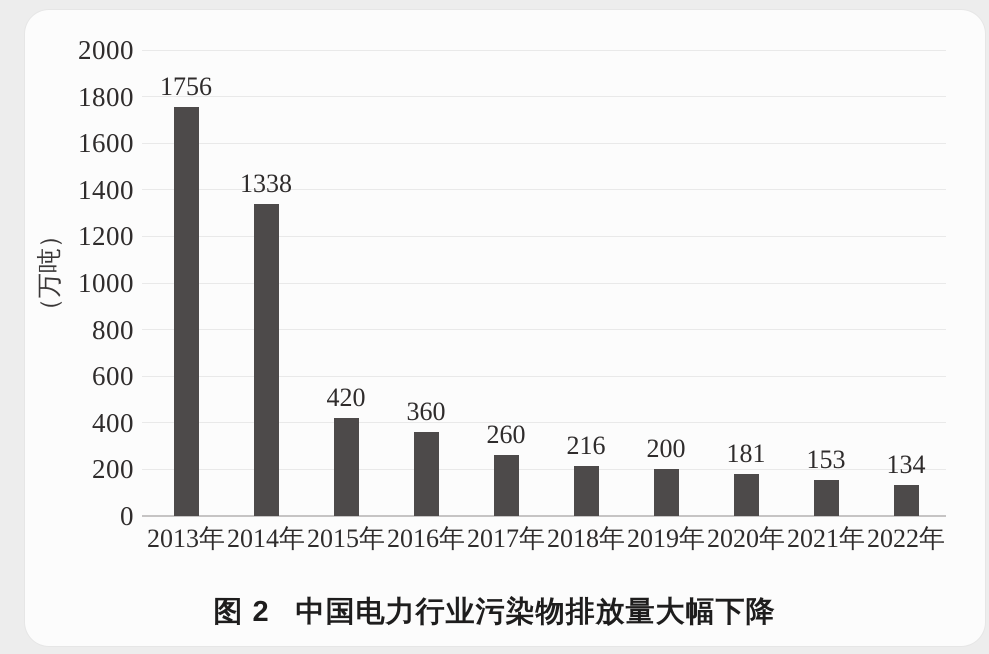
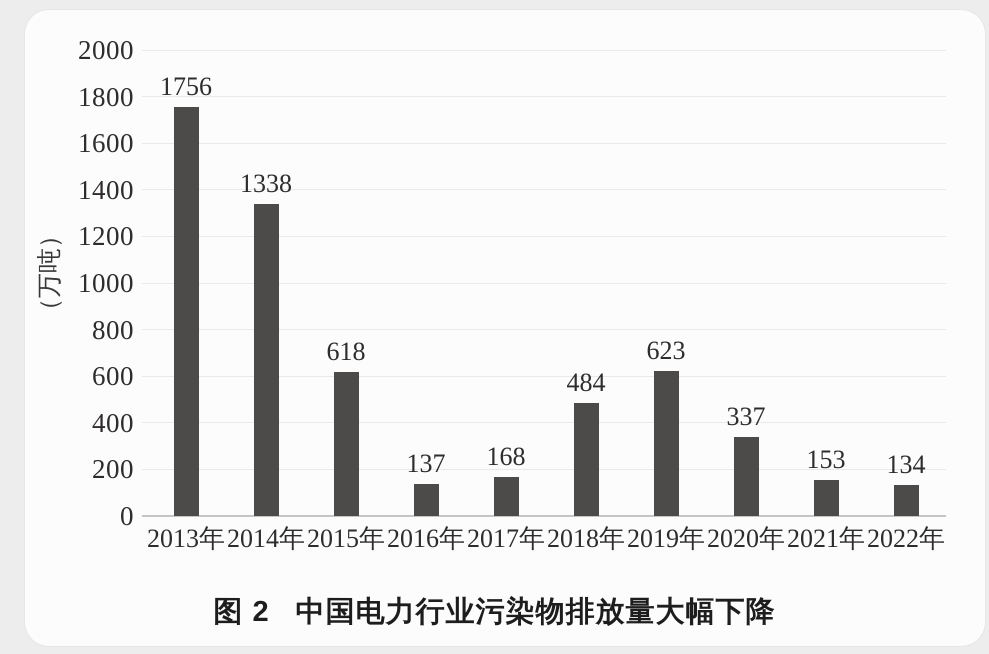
2015年: 420 -> 618
2016年: 360 -> 137
2017年: 260 -> 168
2018年: 216 -> 484
2019年: 200 -> 623
2020年: 181 -> 337
